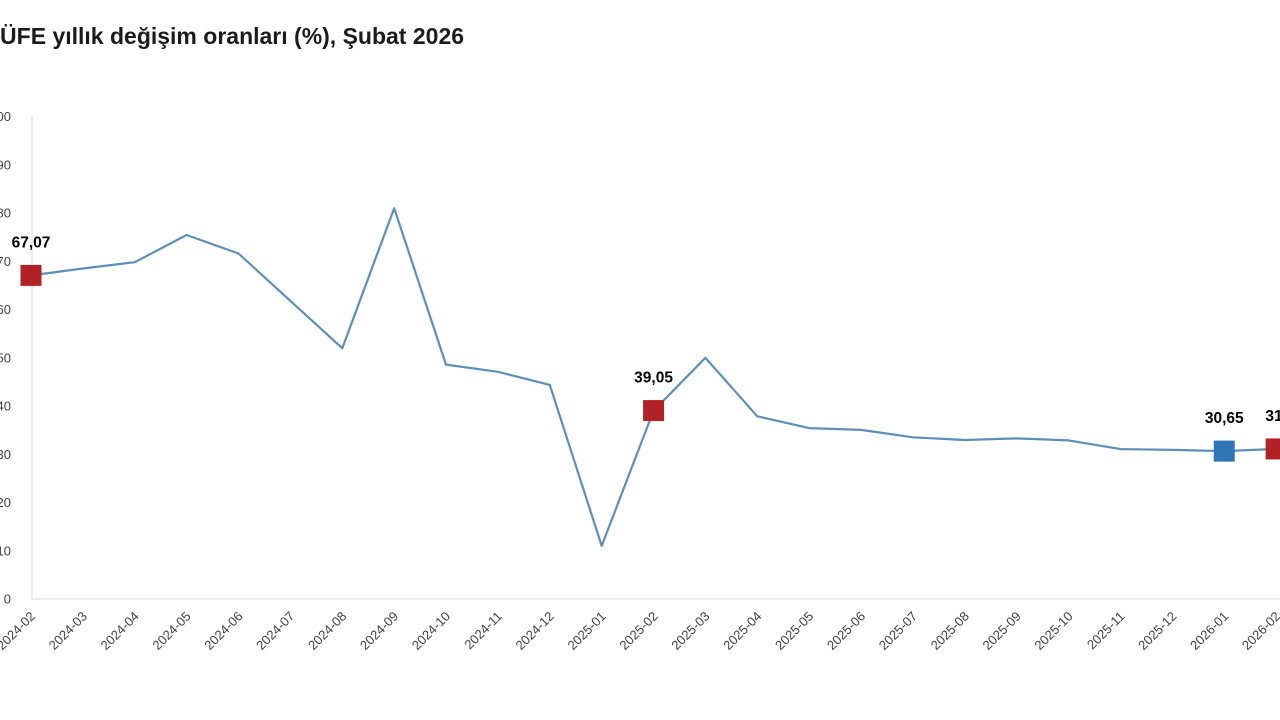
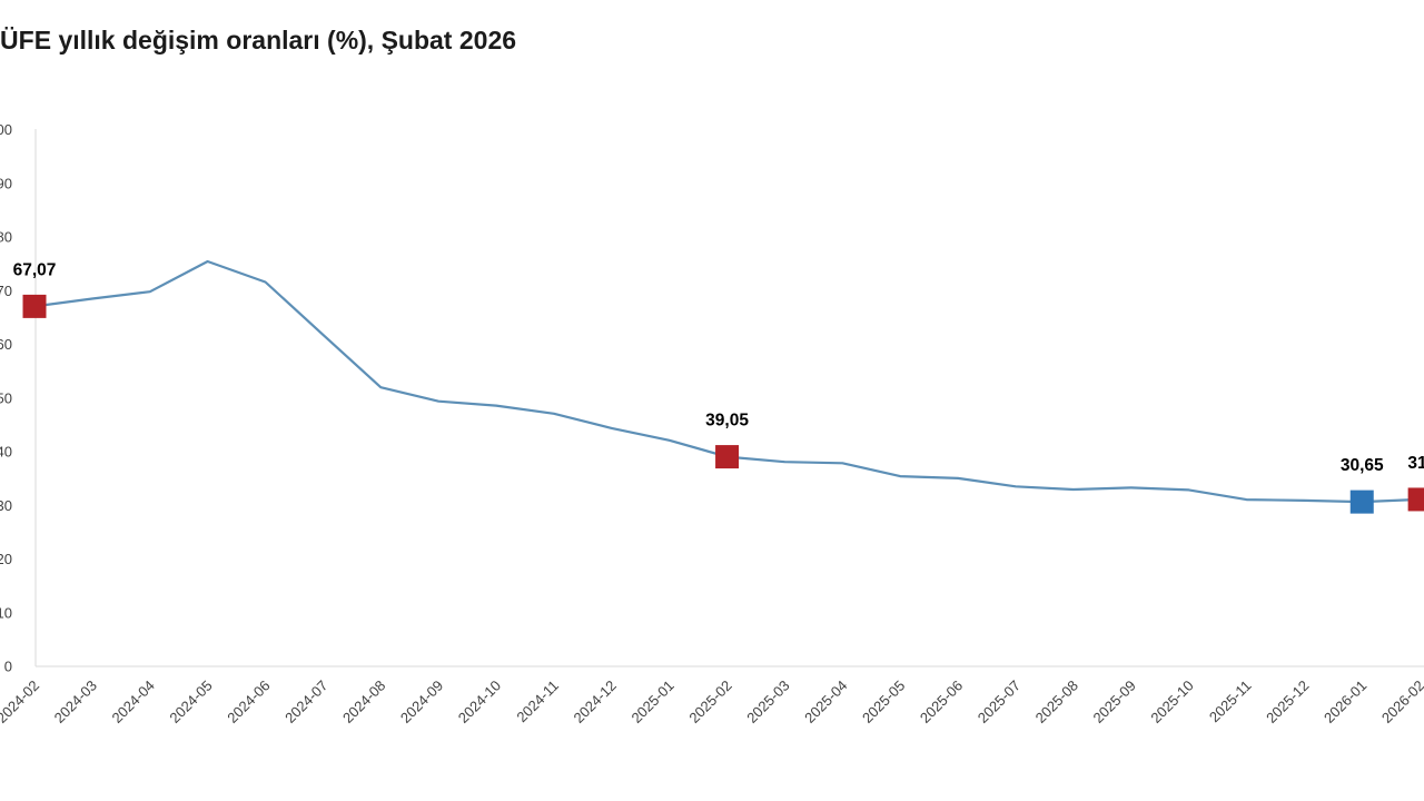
2024-09: 81 -> 49
2025-01: 11 -> 42
2025-03: 50 -> 38
